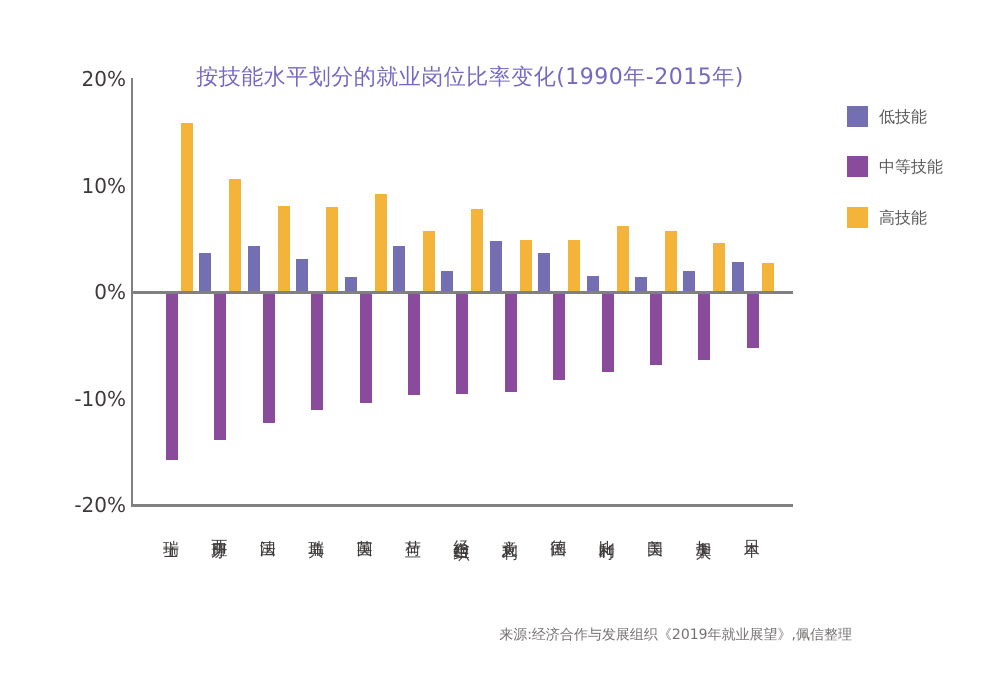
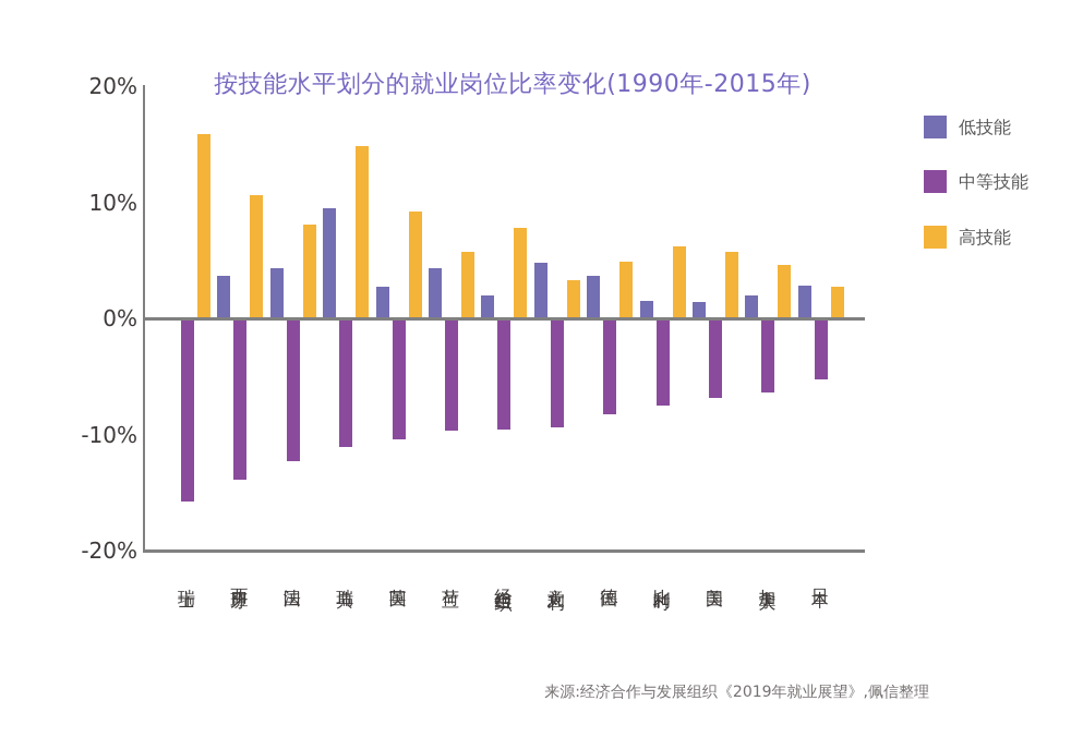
低技能/瑞典: 3.1% -> 9.5%
高技能/瑞典: 8.0% -> 14.8%
低技能/英国: 1.4% -> 2.7%
高技能/意大利: 4.9% -> 3.3%
